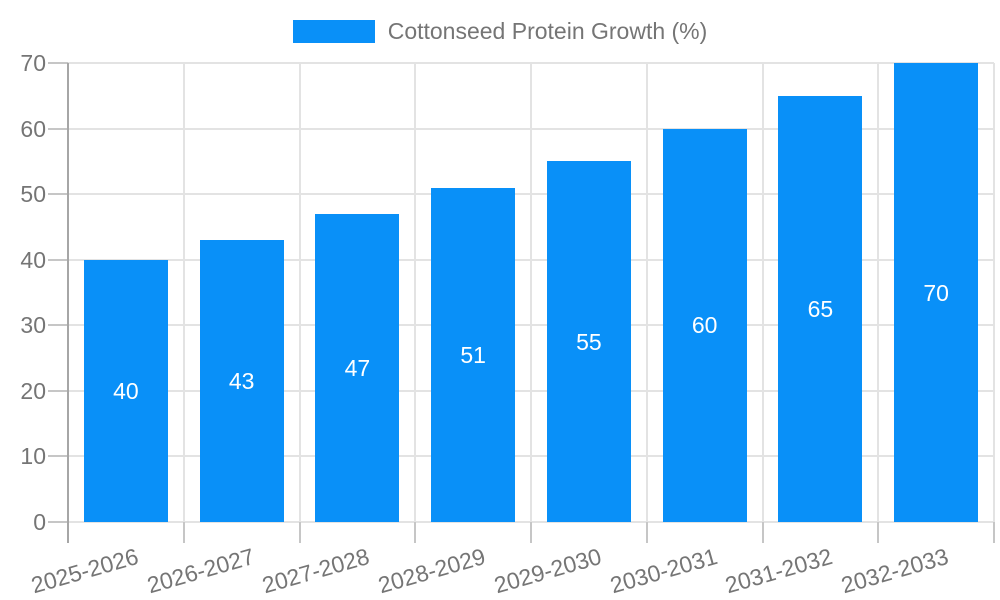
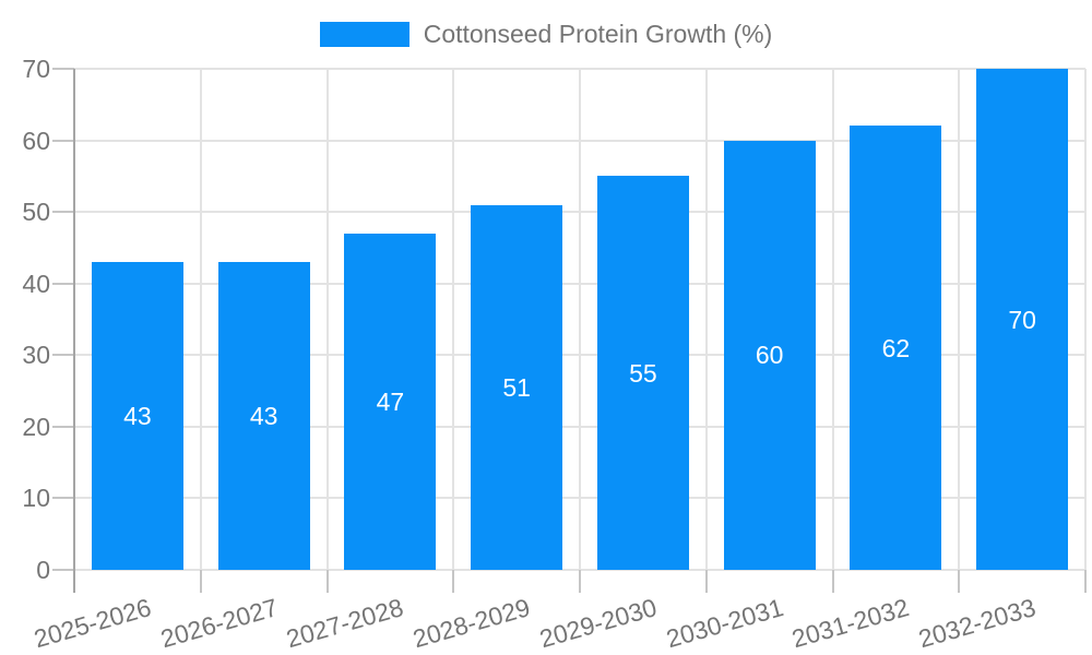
2025-2026: 40 -> 43
2031-2032: 65 -> 62
